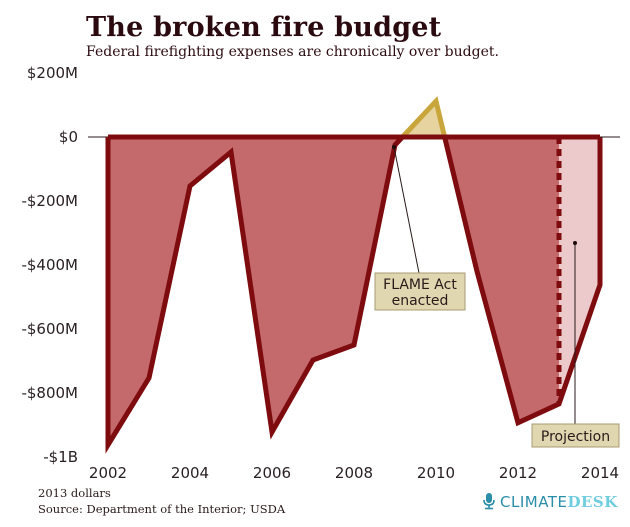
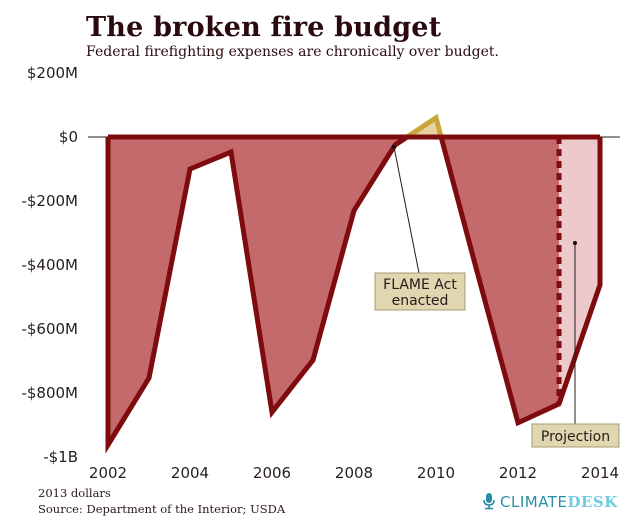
2004: -$150M -> -$100M
2006: -$920M -> -$860M
2008: -$650M -> -$230M
2010: $110M -> $60M
